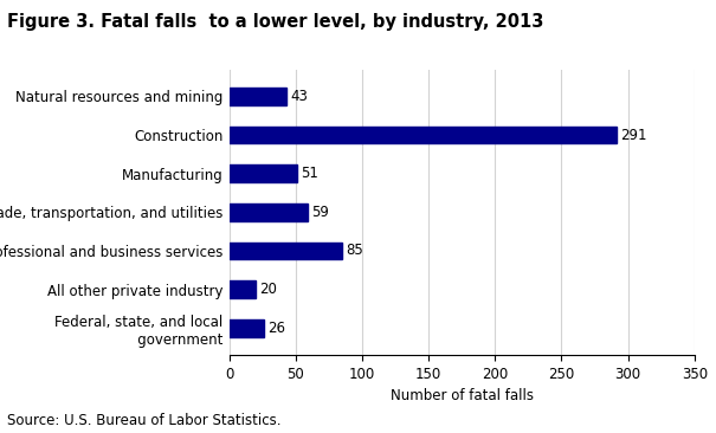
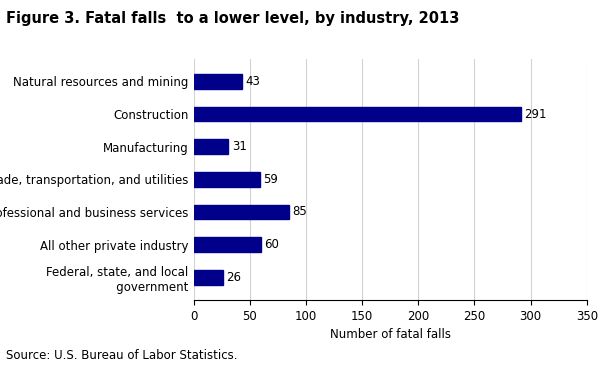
Manufacturing: 51 -> 31
All other private industry: 20 -> 60
